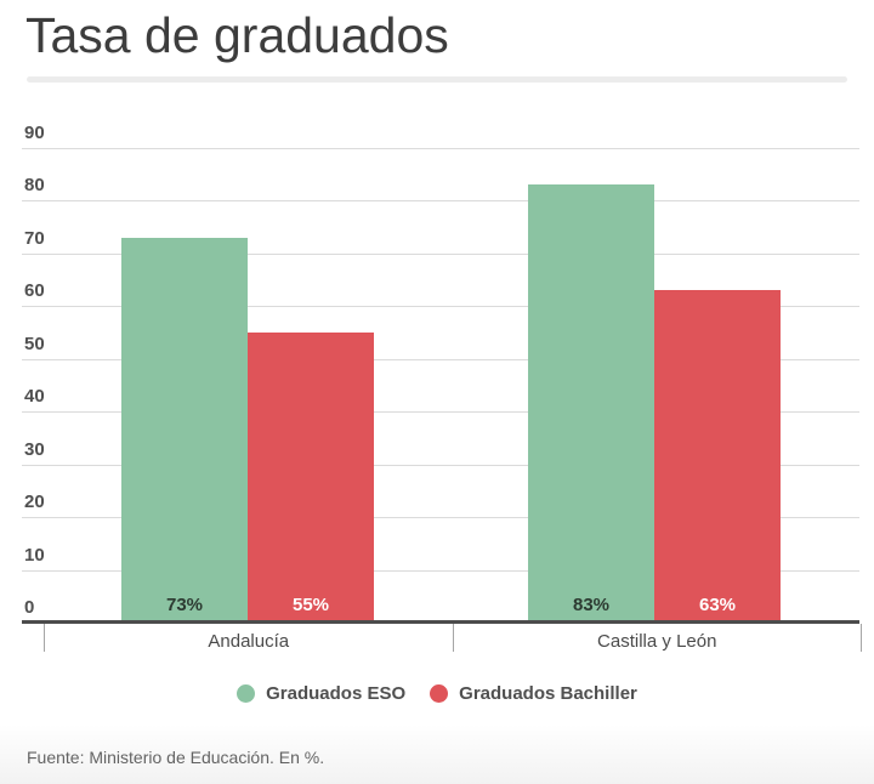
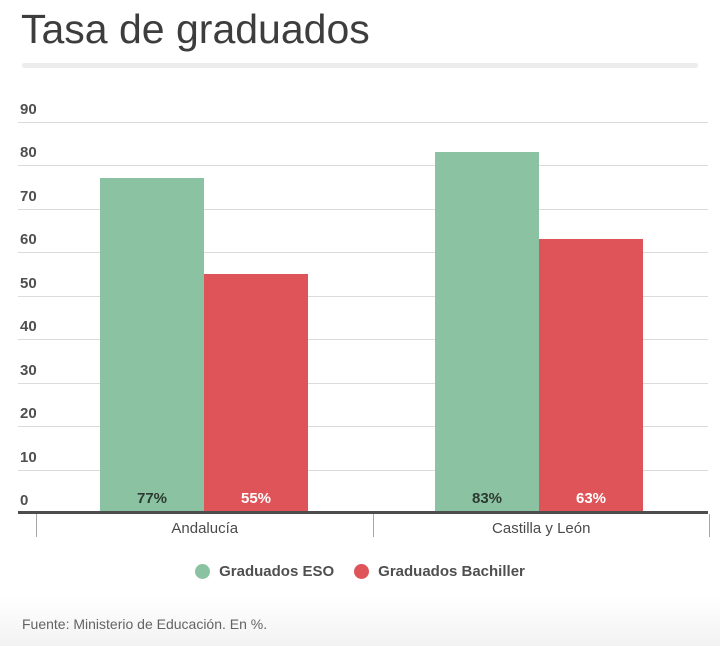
Graduados ESO/Andalucía: 73% -> 77%
